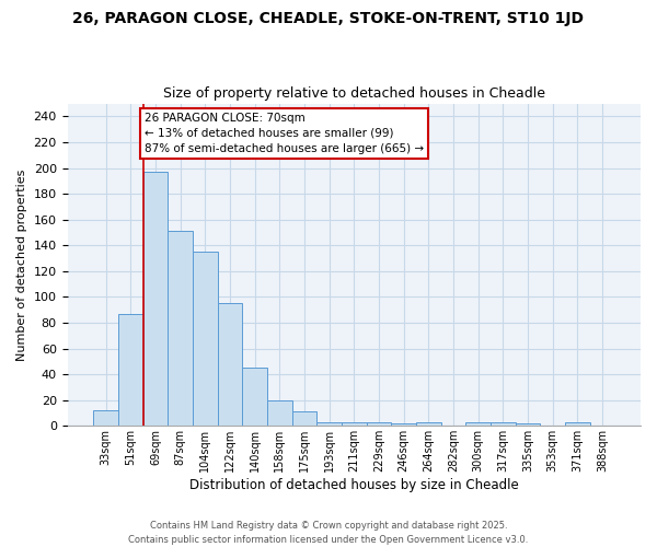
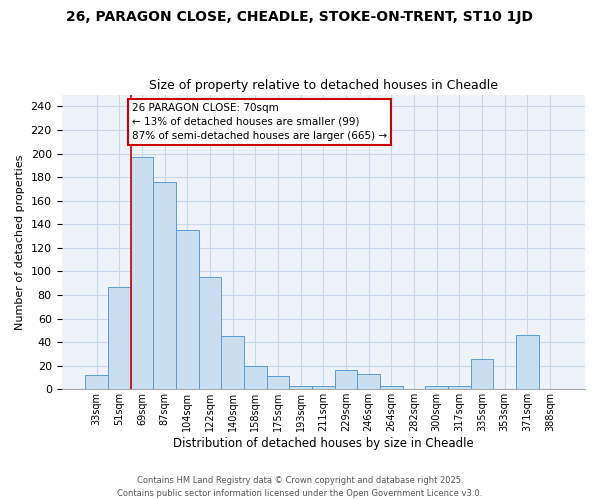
87sqm: 151 -> 176
229sqm: 3 -> 16
246sqm: 2 -> 13
335sqm: 2 -> 26
371sqm: 3 -> 46
